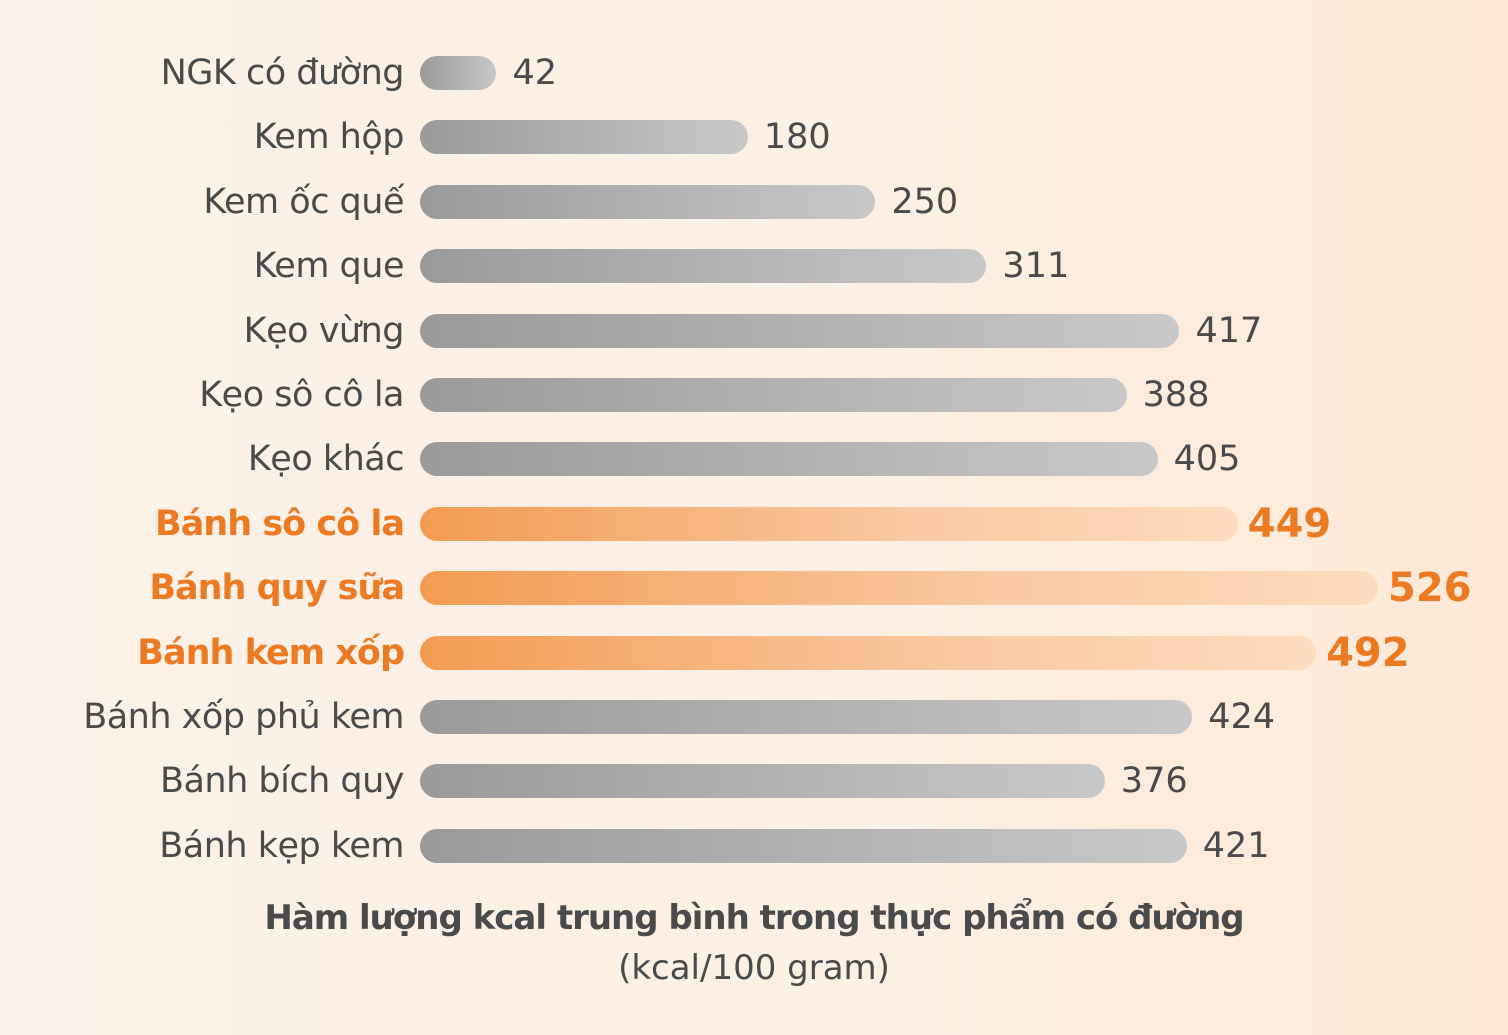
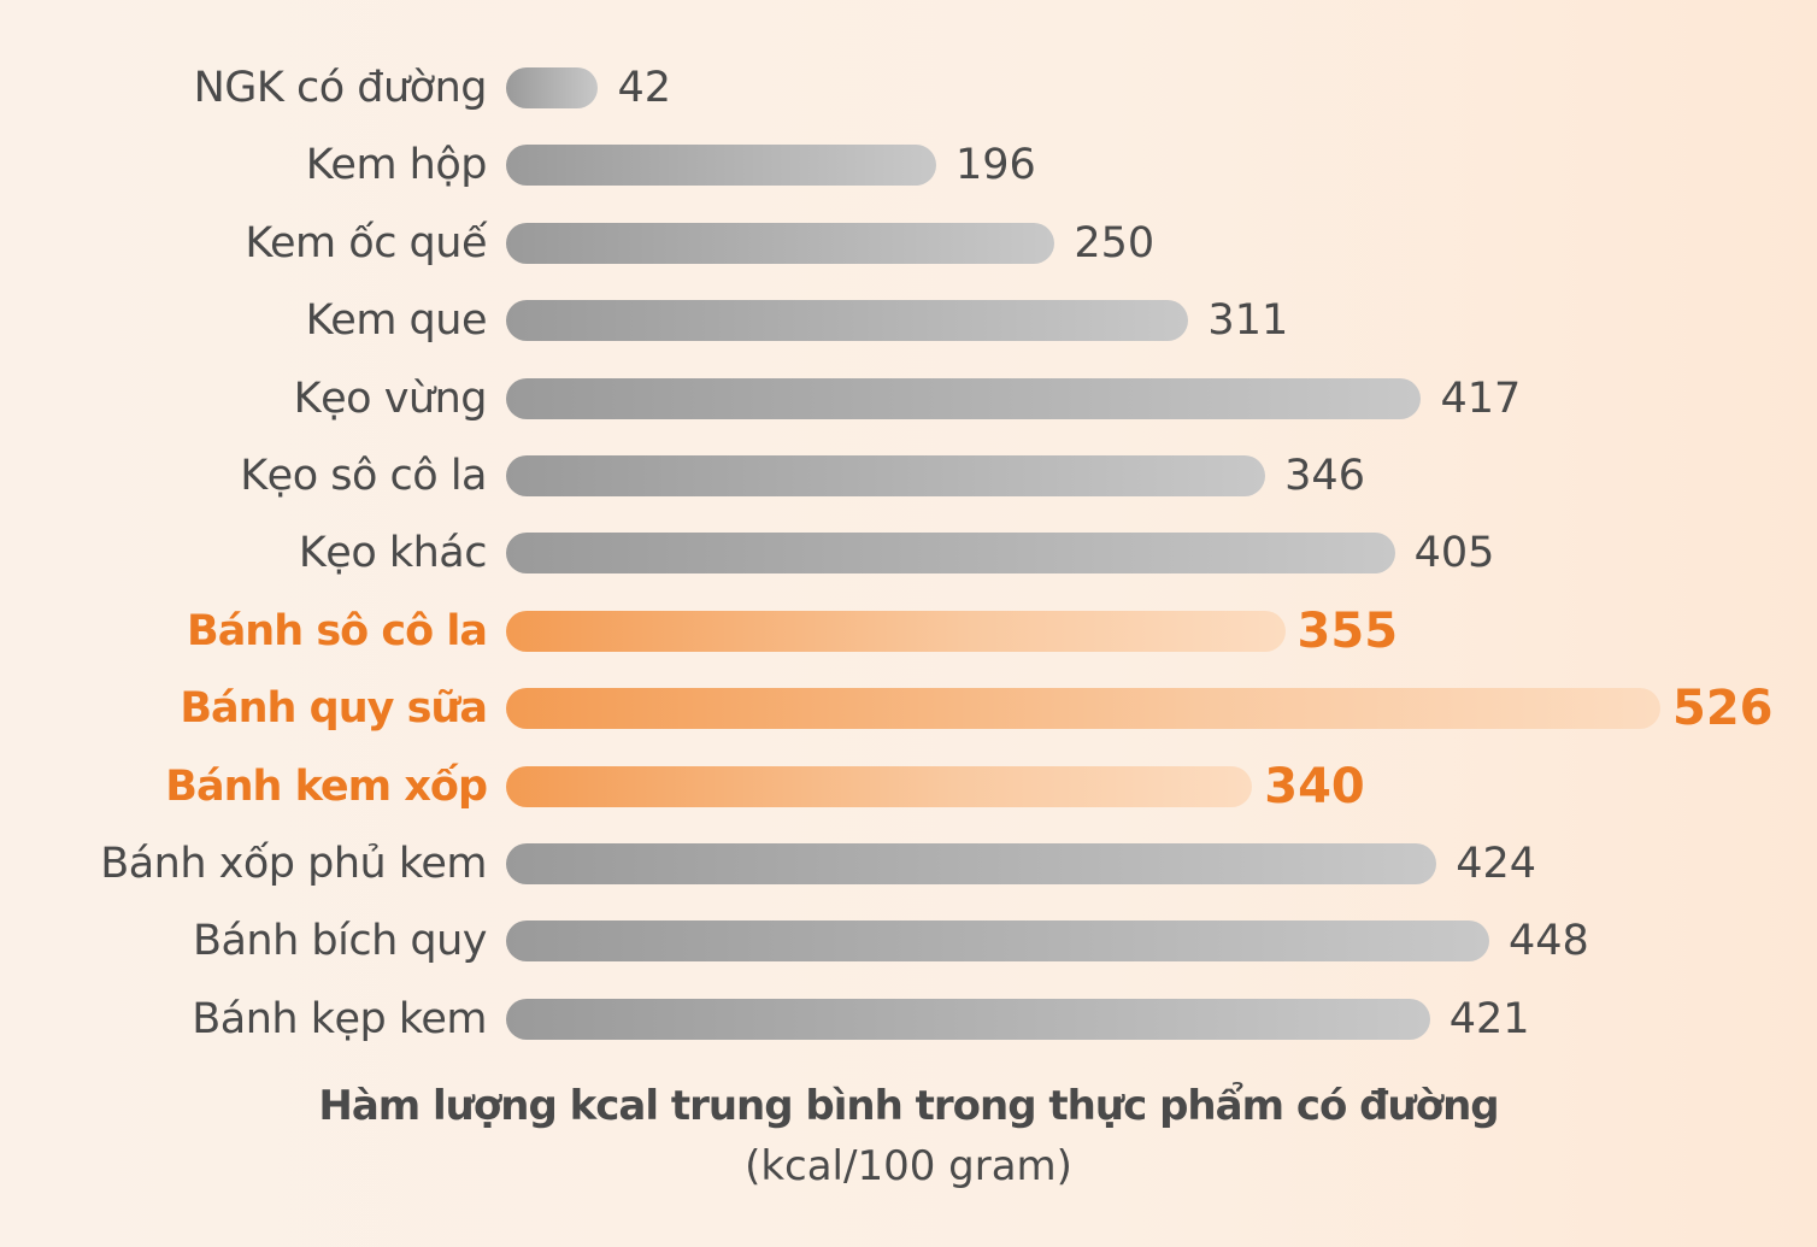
Kem hộp: 180 -> 196
Kẹo sô cô la: 388 -> 346
Bánh sô cô la: 449 -> 355
Bánh kem xốp: 492 -> 340
Bánh bích quy: 376 -> 448
